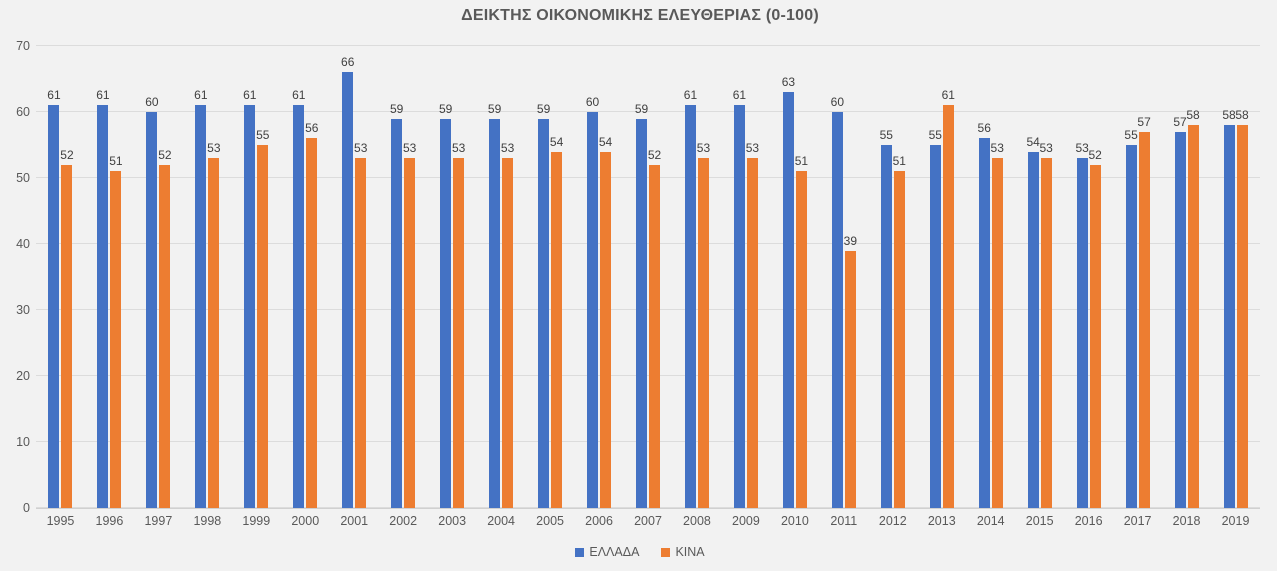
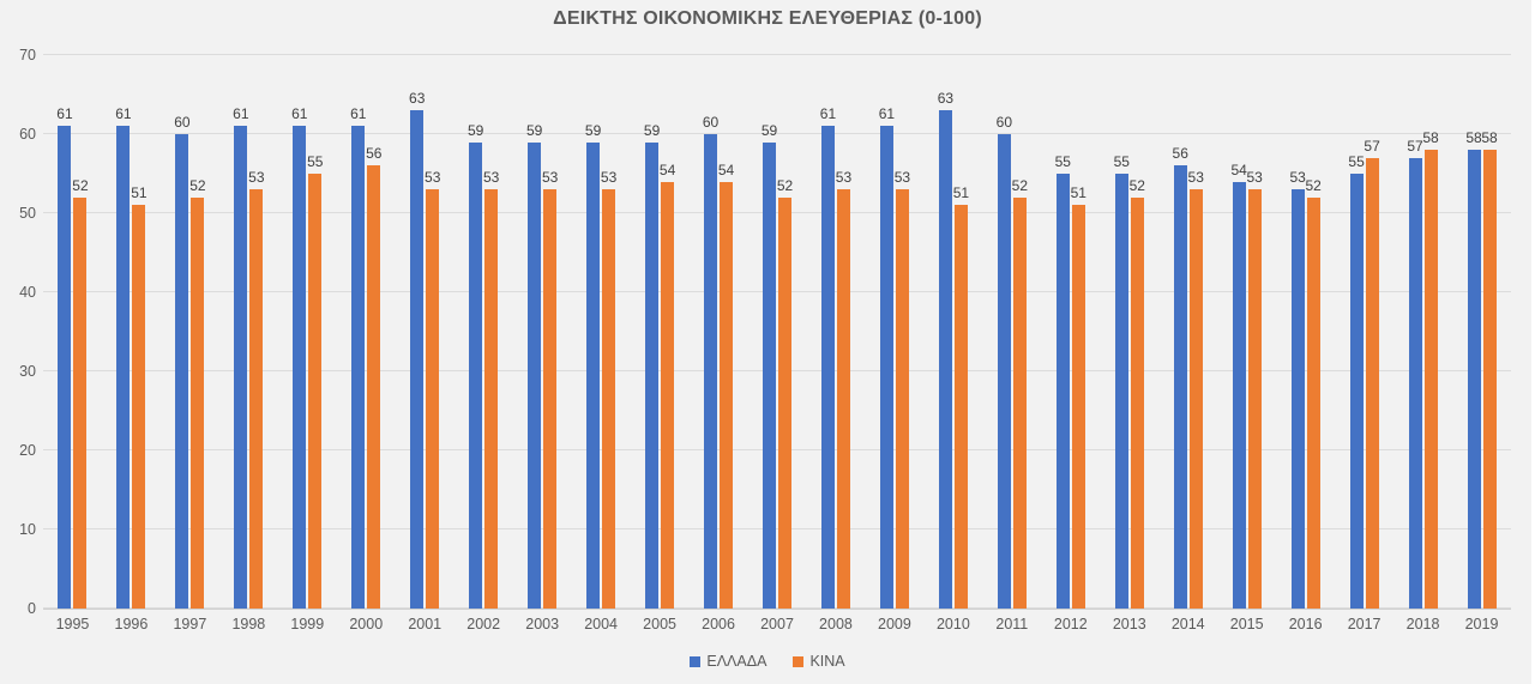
ΕΛΛΑΔΑ/2001: 66 -> 63
ΚΙΝΑ/2011: 39 -> 52
ΚΙΝΑ/2013: 61 -> 52
